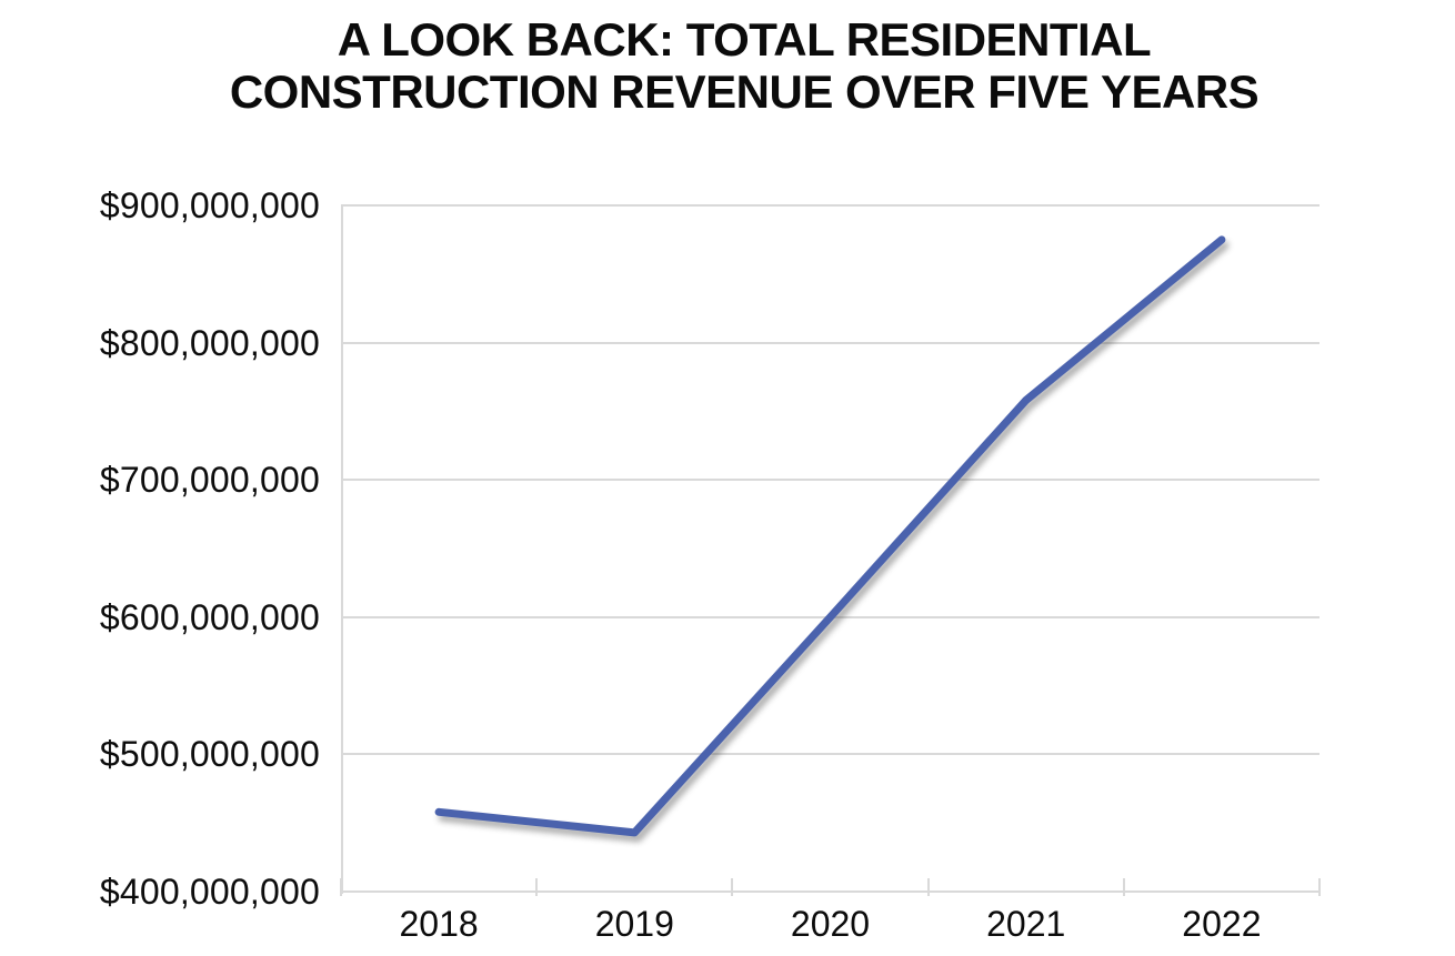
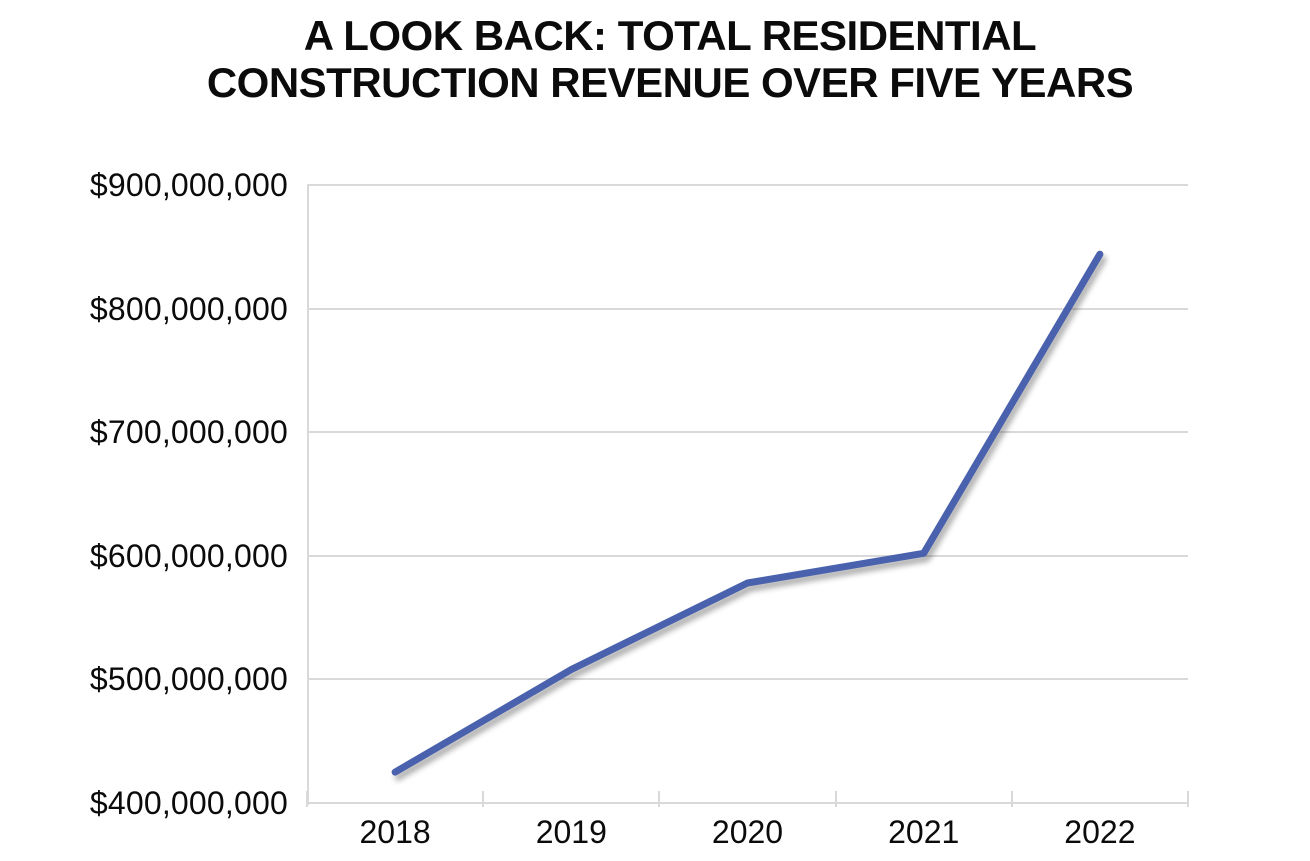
2018: $458000000 -> $425000000
2019: $443000000 -> $508000000
2020: $600000000 -> $578000000
2021: $758000000 -> $602000000
2022: $875000000 -> $844000000
